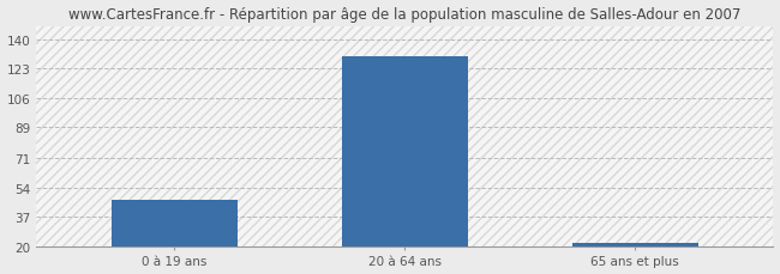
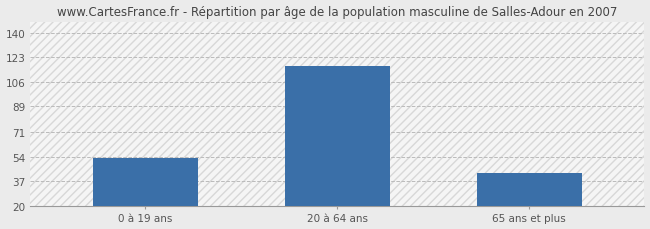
0 à 19 ans: 47 -> 53
20 à 64 ans: 130 -> 117
65 ans et plus: 22 -> 43
